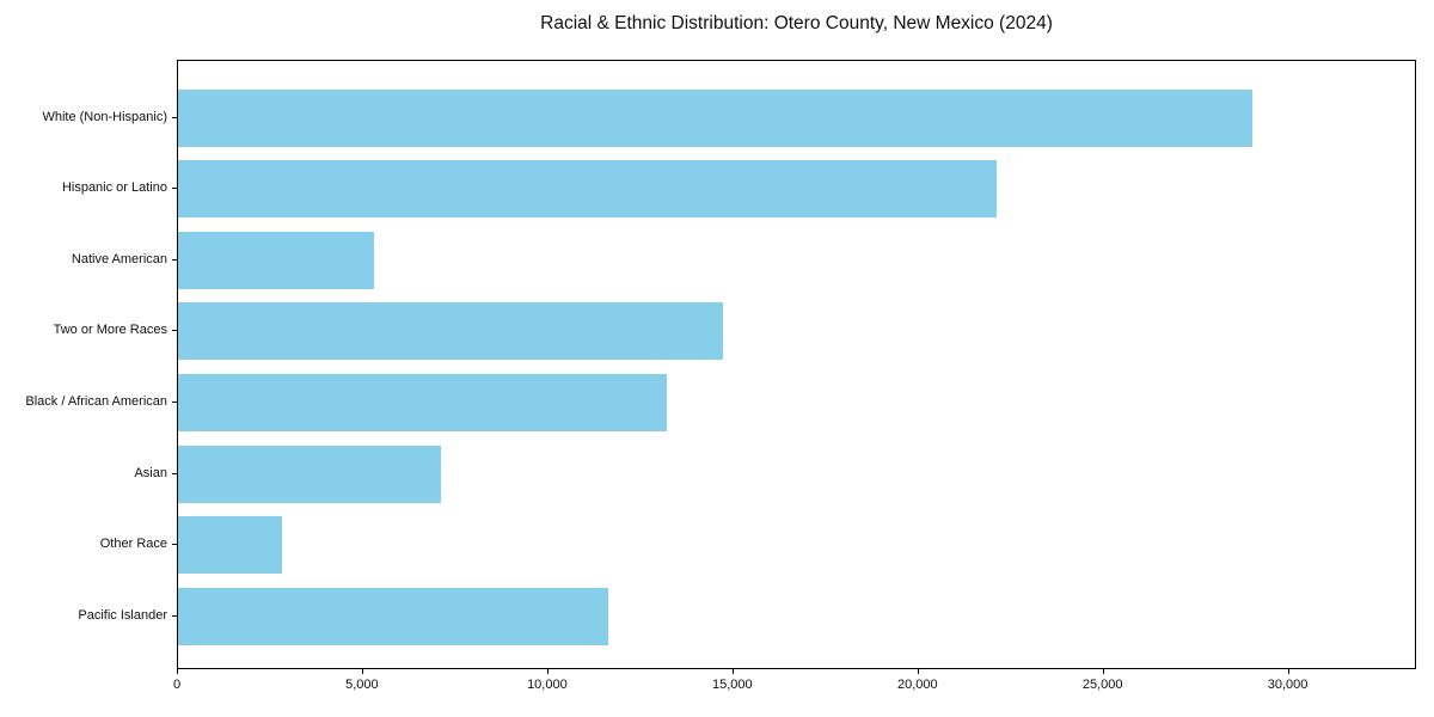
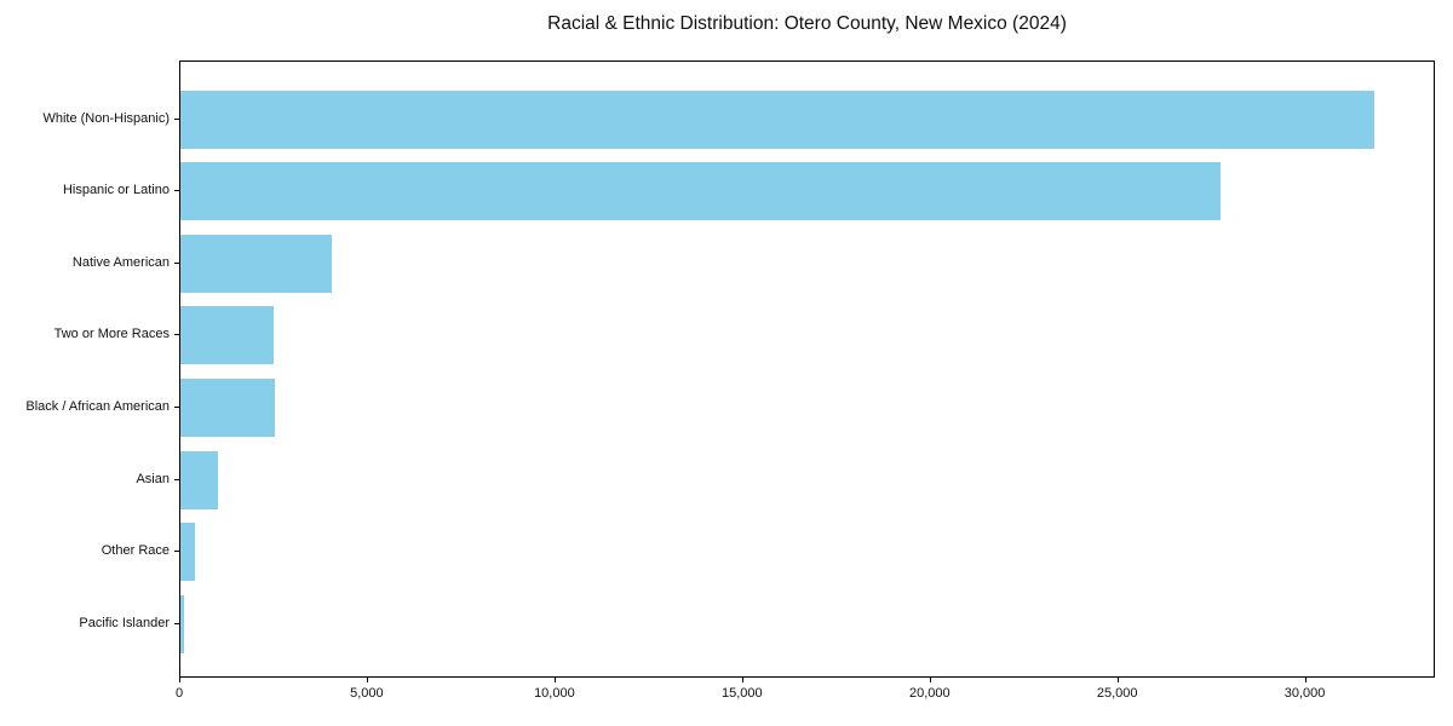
White (Non-Hispanic): 29000 -> 31800
Hispanic or Latino: 22100 -> 27700
Native American: 5300 -> 4000
Two or More Races: 14700 -> 2500
Black / African American: 13200 -> 2500
Asian: 7100 -> 1000
Other Race: 2800 -> 400
Pacific Islander: 11600 -> 100
